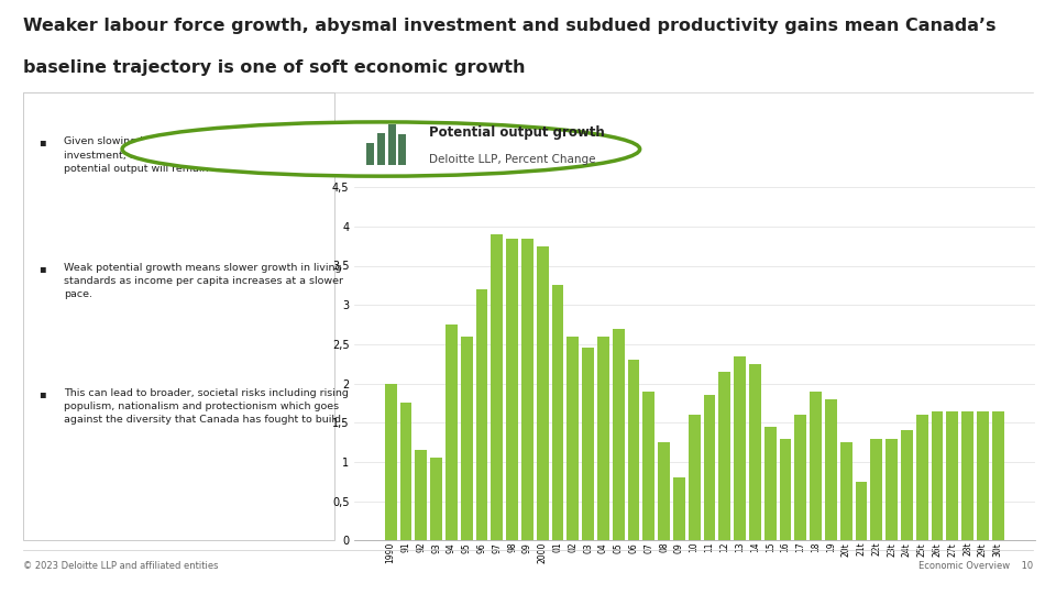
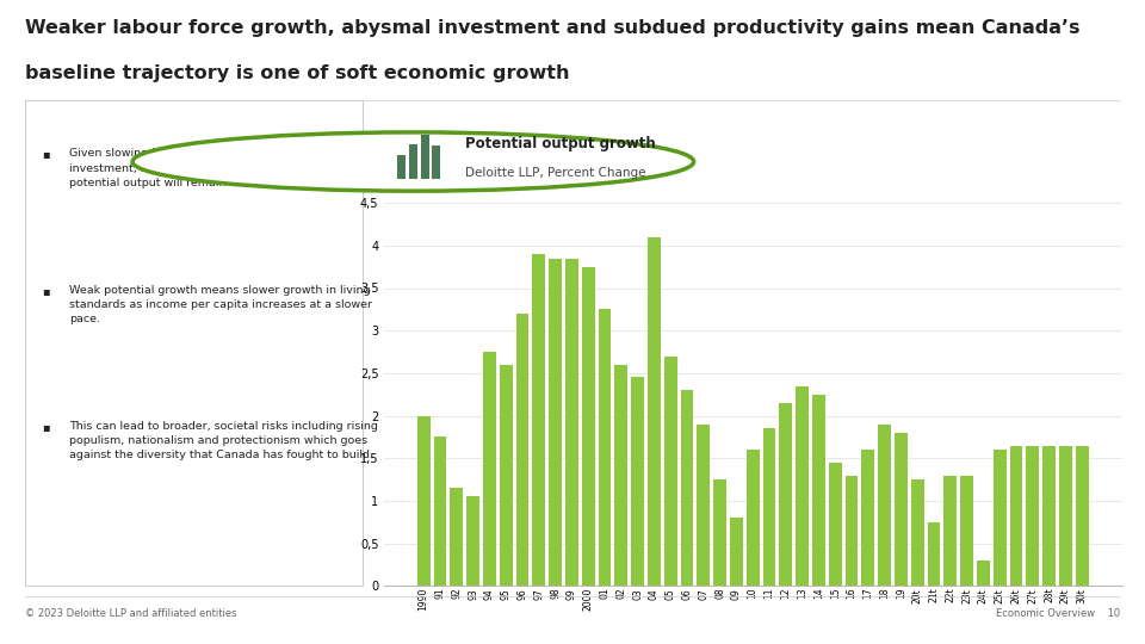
04: 2,60 -> 4,10
24t: 1,40 -> 0,30
